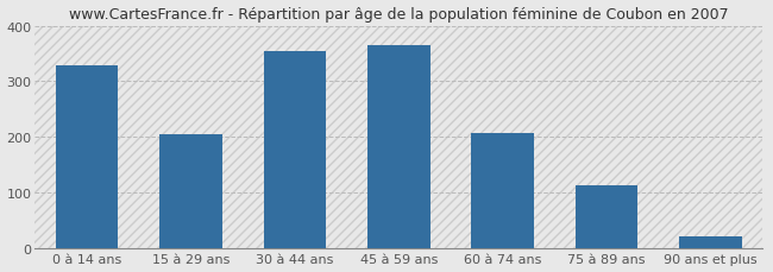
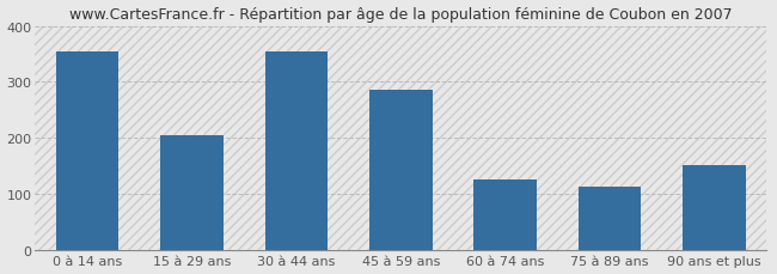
0 à 14 ans: 328 -> 355
45 à 59 ans: 365 -> 285
60 à 74 ans: 207 -> 125
90 ans et plus: 20 -> 150
